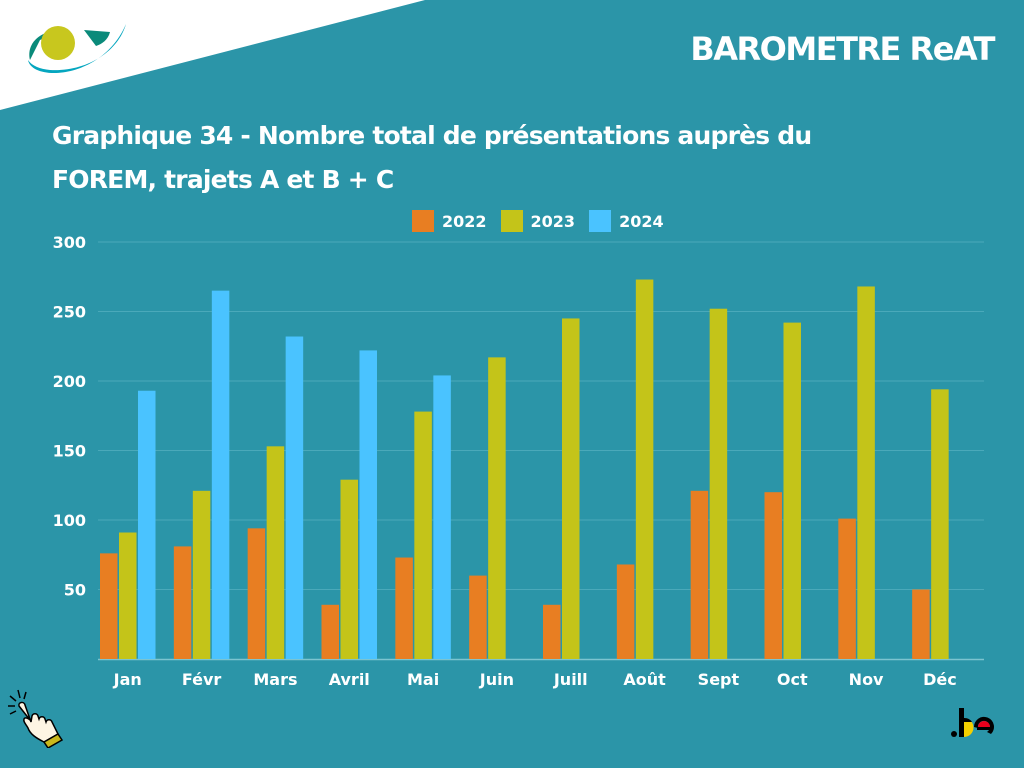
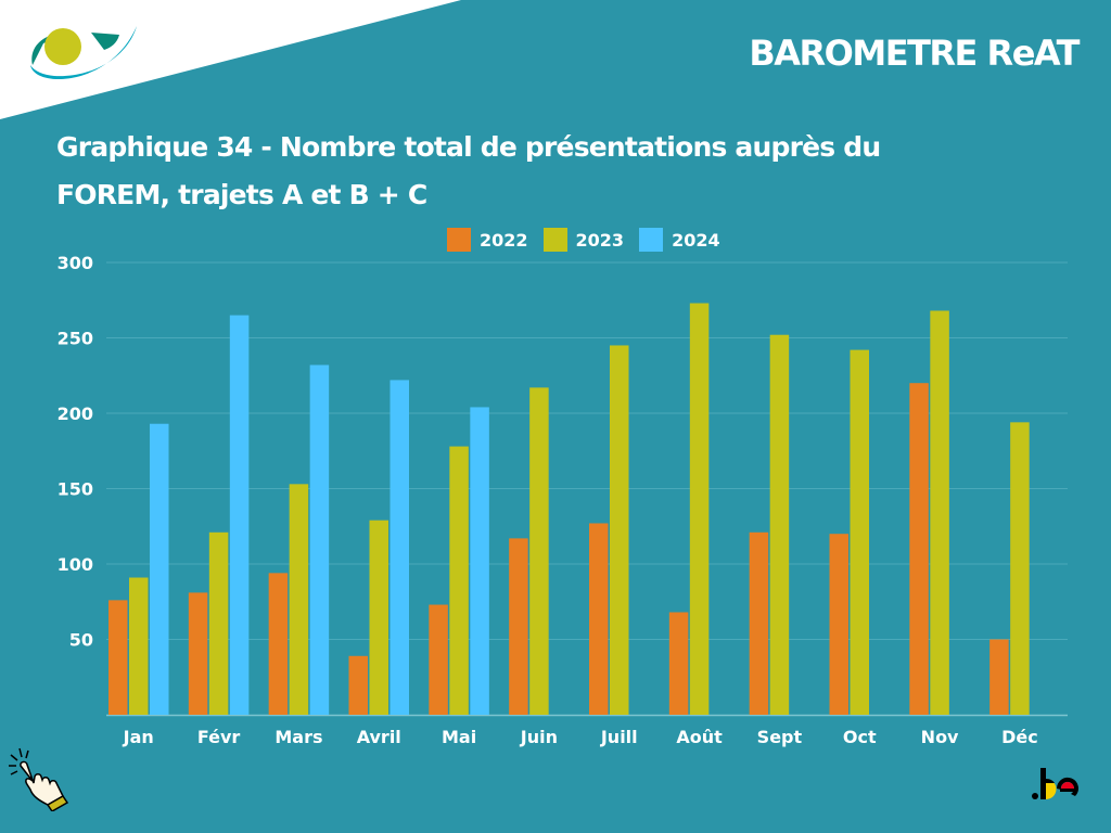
2022/Juin: 60 -> 117
2022/Juill: 39 -> 127
2022/Nov: 101 -> 220
